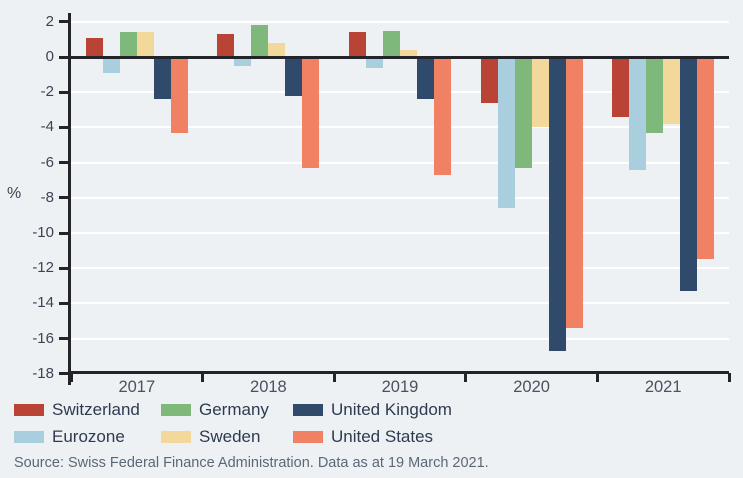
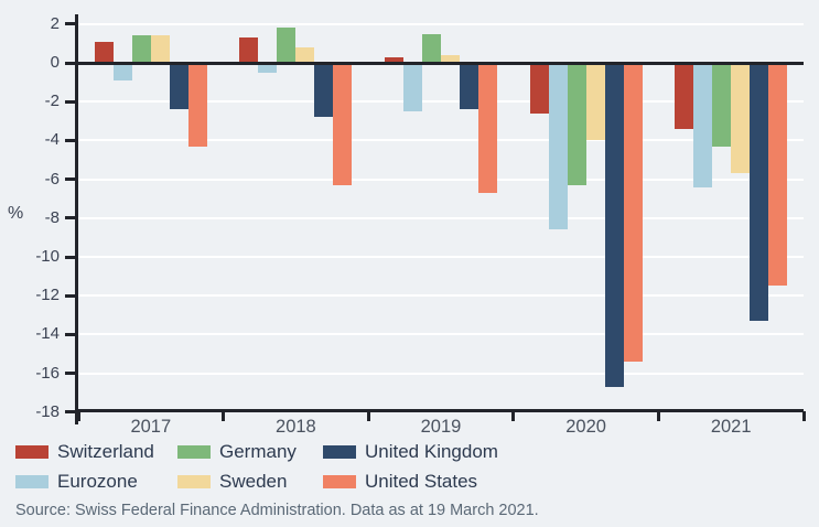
United Kingdom/2018: -2.2 -> -2.8
Switzerland/2019: 1.4 -> 0.3
Eurozone/2019: -0.6 -> -2.5
Sweden/2021: -3.8 -> -5.7
